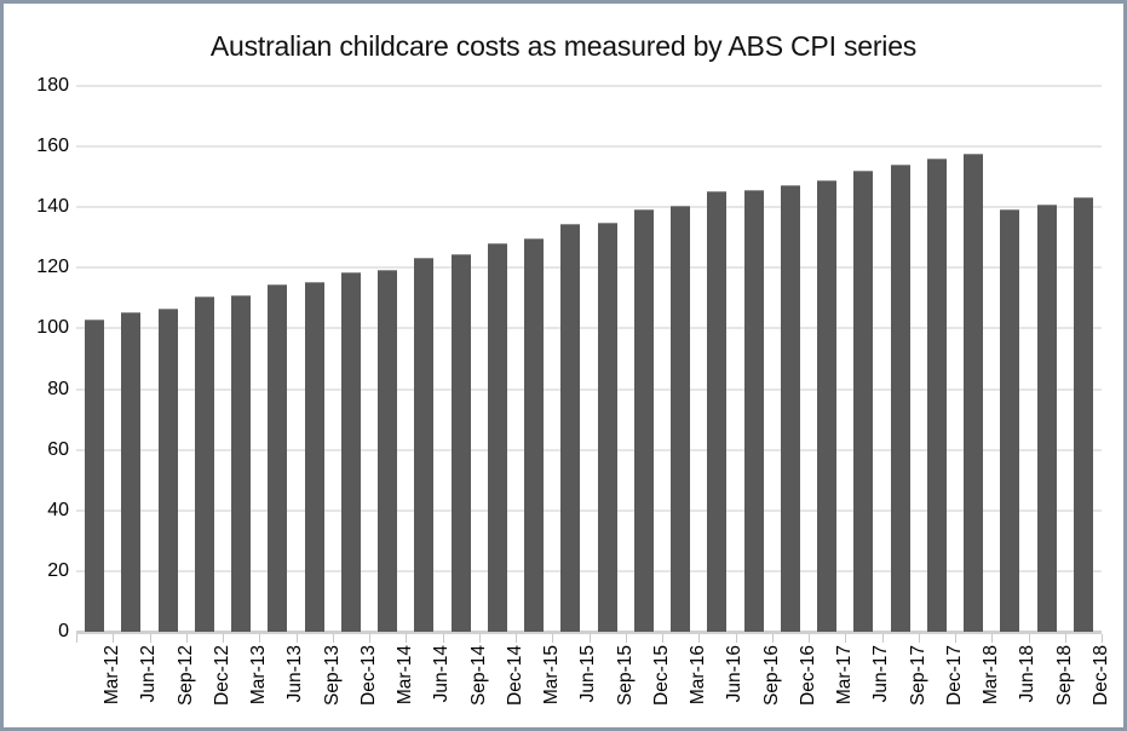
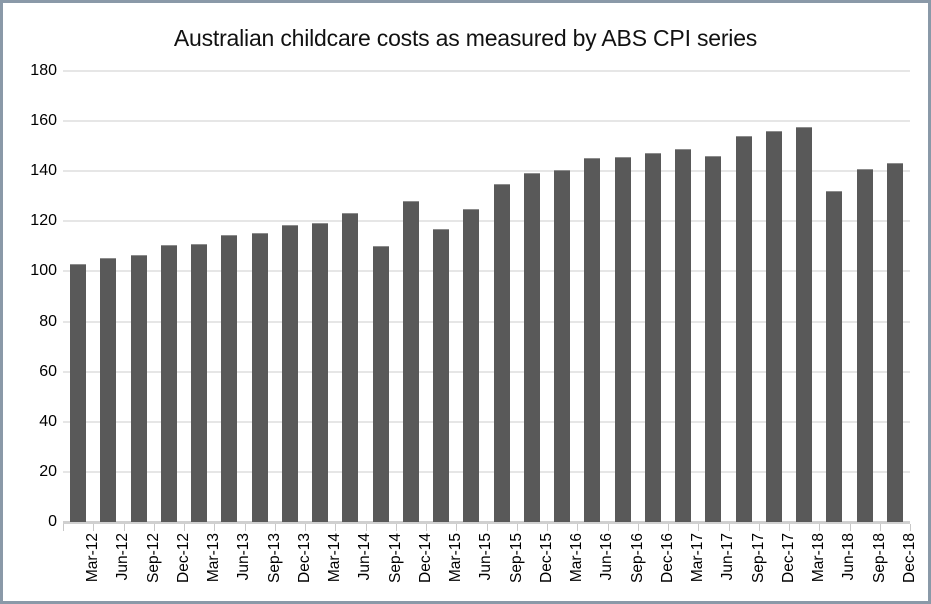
Sep-14: 125 -> 110
Mar-15: 130 -> 117
Jun-15: 134 -> 125
Jun-17: 152 -> 146
Jun-18: 139 -> 132
